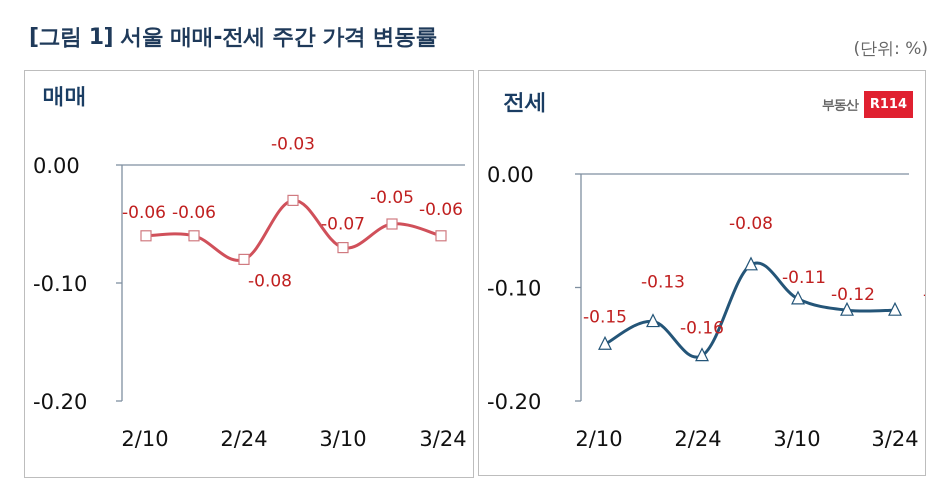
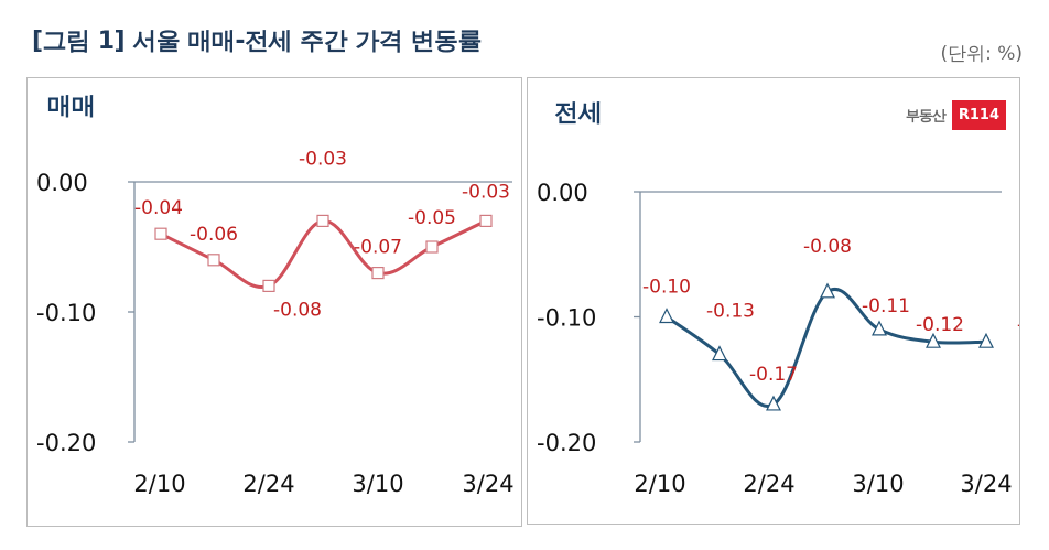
매매/2/10: -0.06 -> -0.04
매매/3/24: -0.06 -> -0.03
전세/2/10: -0.15 -> -0.10
전세/2/24: -0.16 -> -0.17
